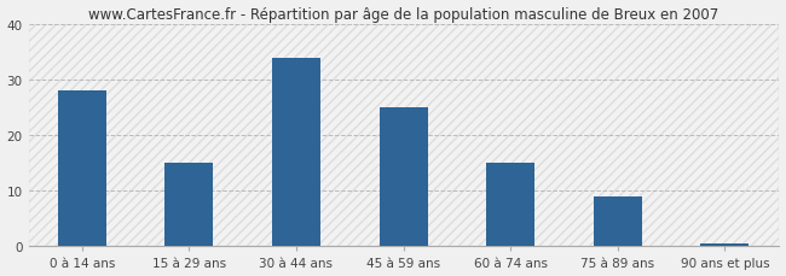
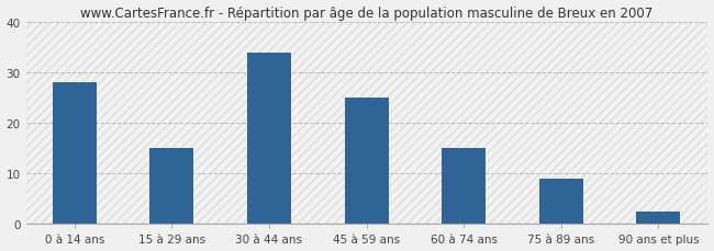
90 ans et plus: 0.5 -> 2.5
